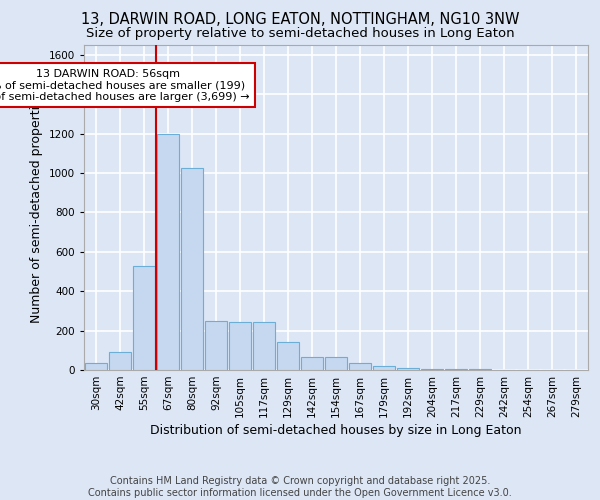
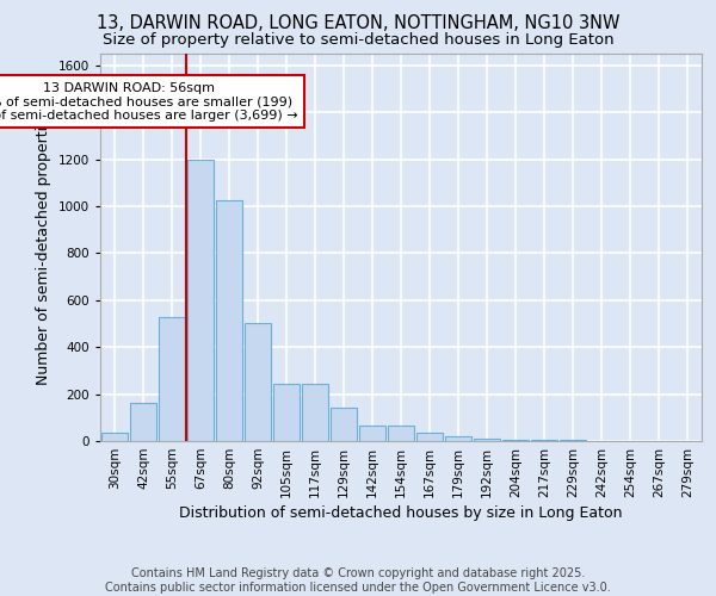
42sqm: 90 -> 160
92sqm: 250 -> 500
